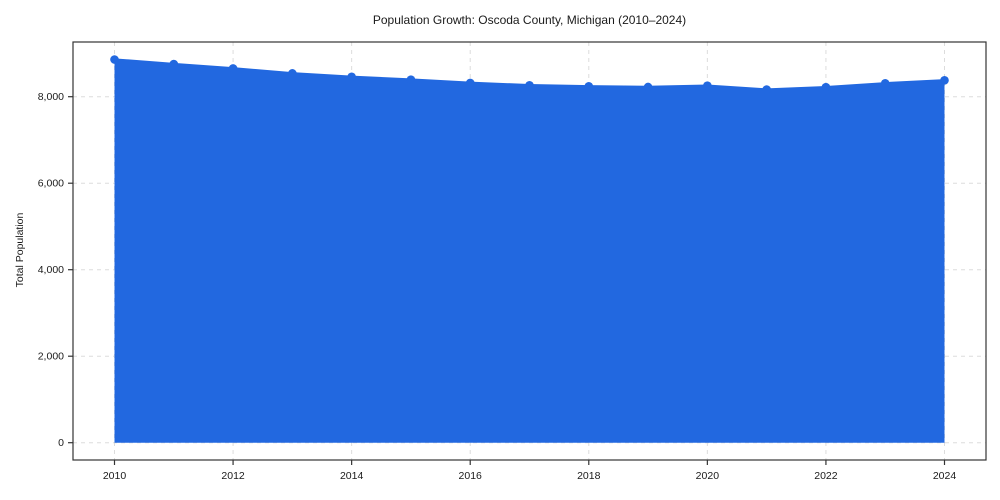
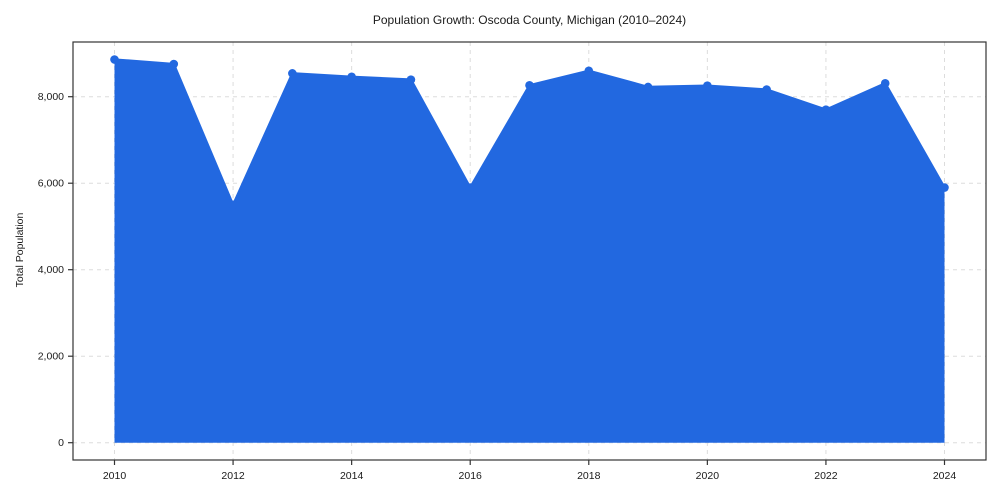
2012: 8700 -> 5500
2016: 8300 -> 5900
2018: 8200 -> 8600
2022: 8200 -> 7700
2024: 8400 -> 5900
